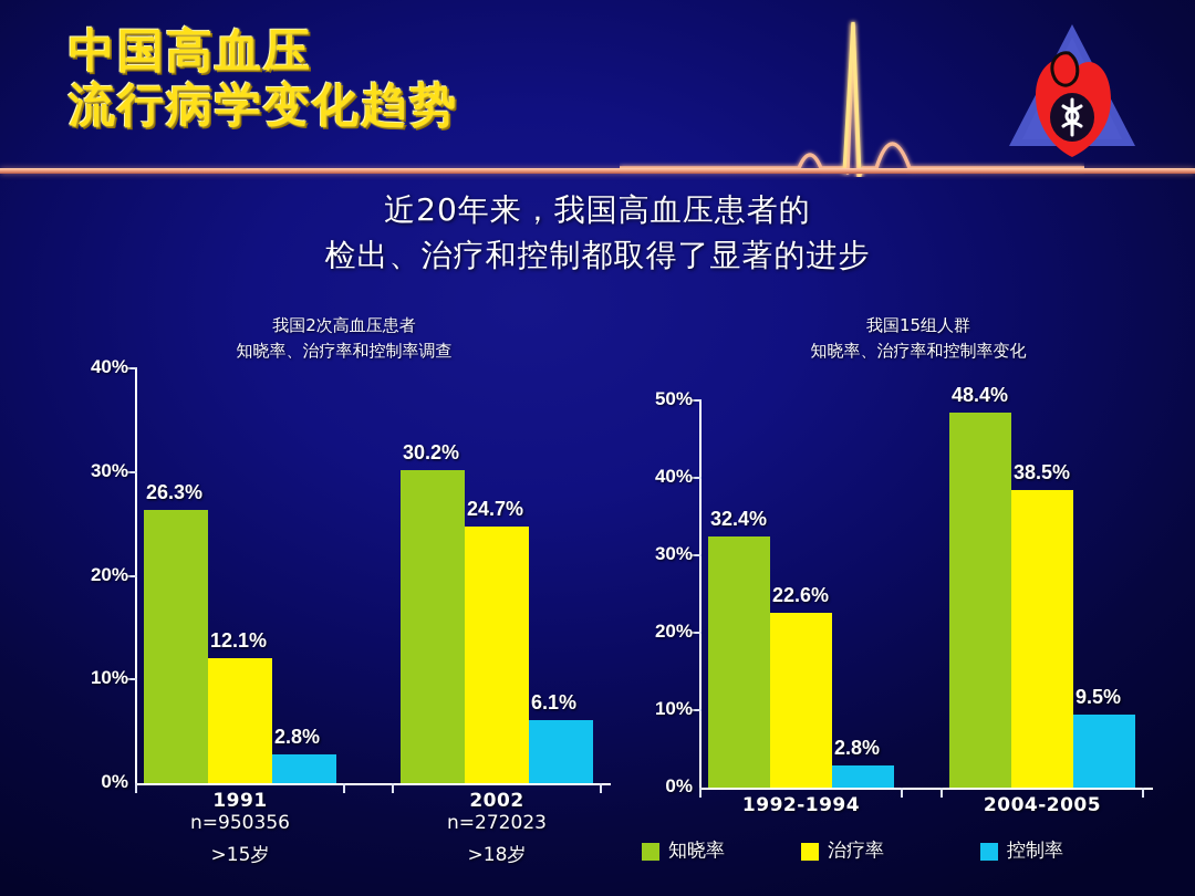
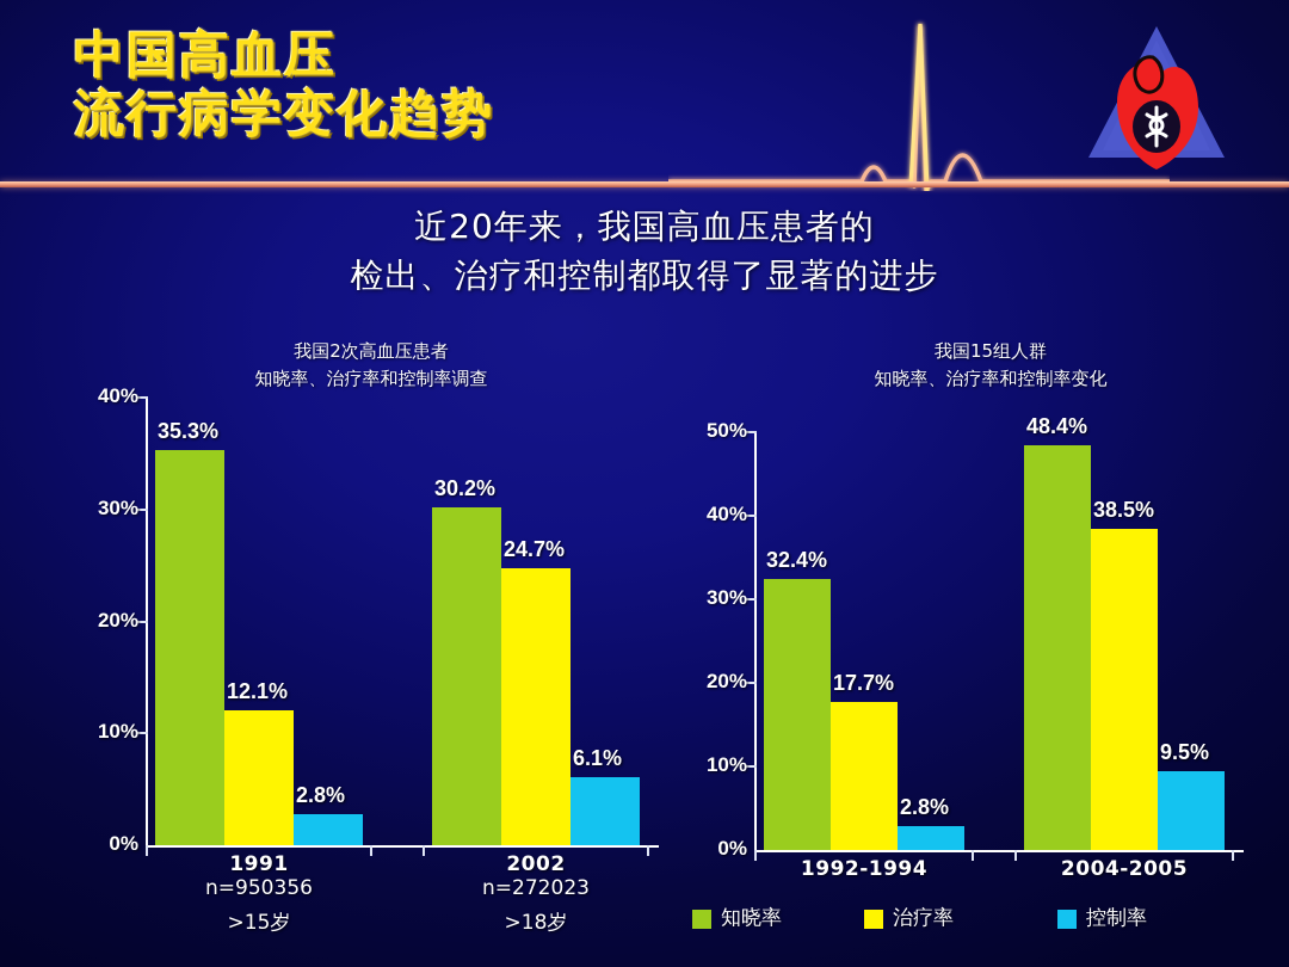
我国2次高血压患者 知晓率、治疗率和控制率调查/知晓率/1991: 26.3% -> 35.3%
我国15组人群 知晓率、治疗率和控制率变化/治疗率/1992-1994: 22.6% -> 17.7%
